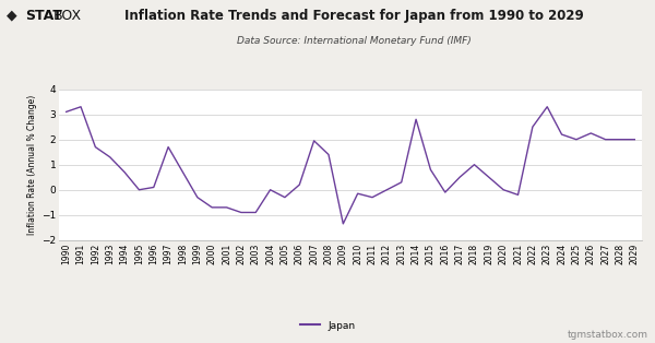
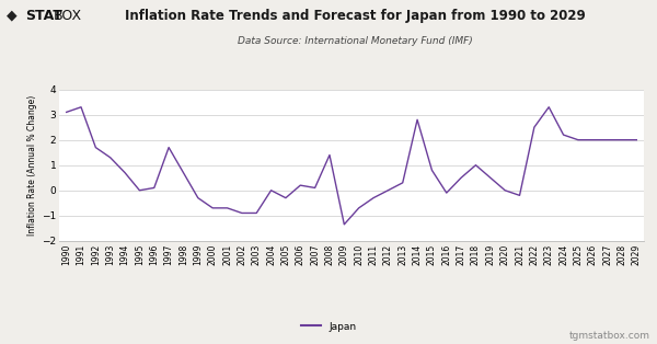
2007: 1.95 -> 0.10
2010: -0.15 -> -0.70
2026: 2.25 -> 2.00
